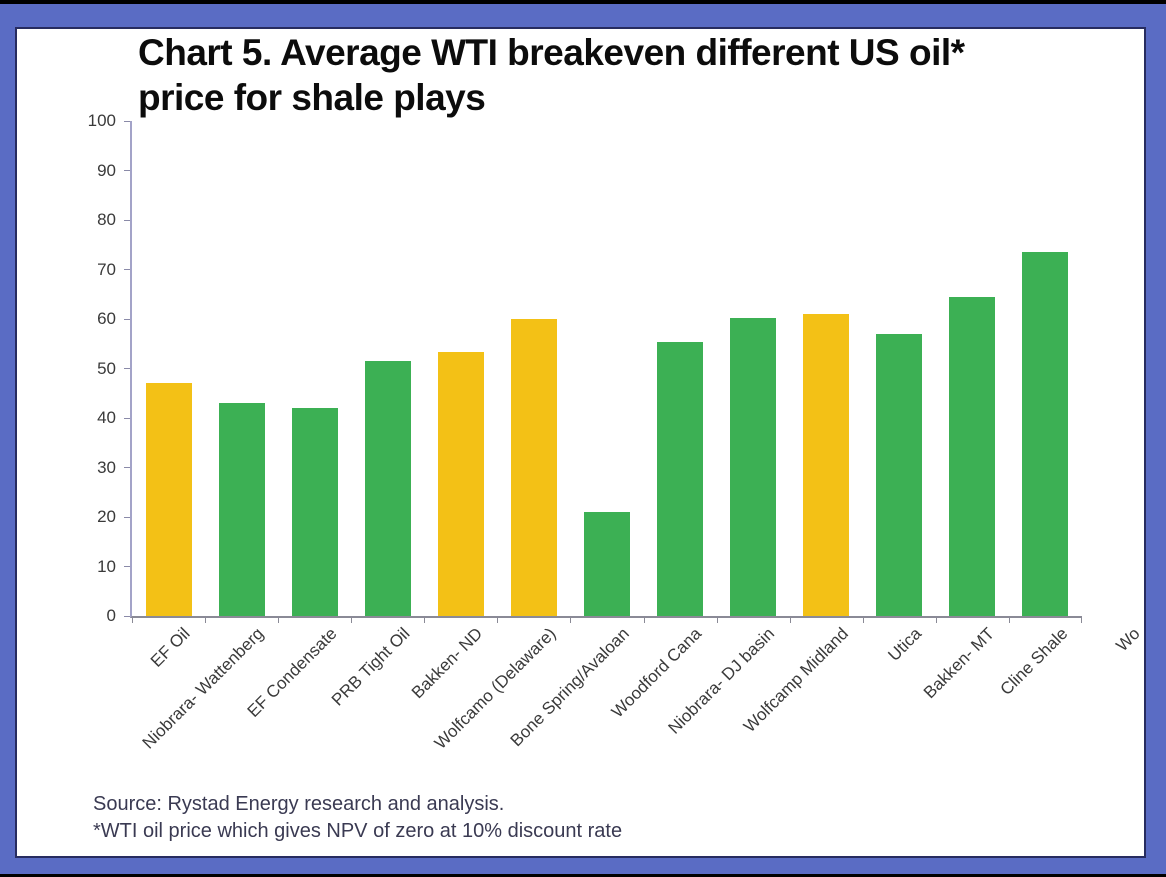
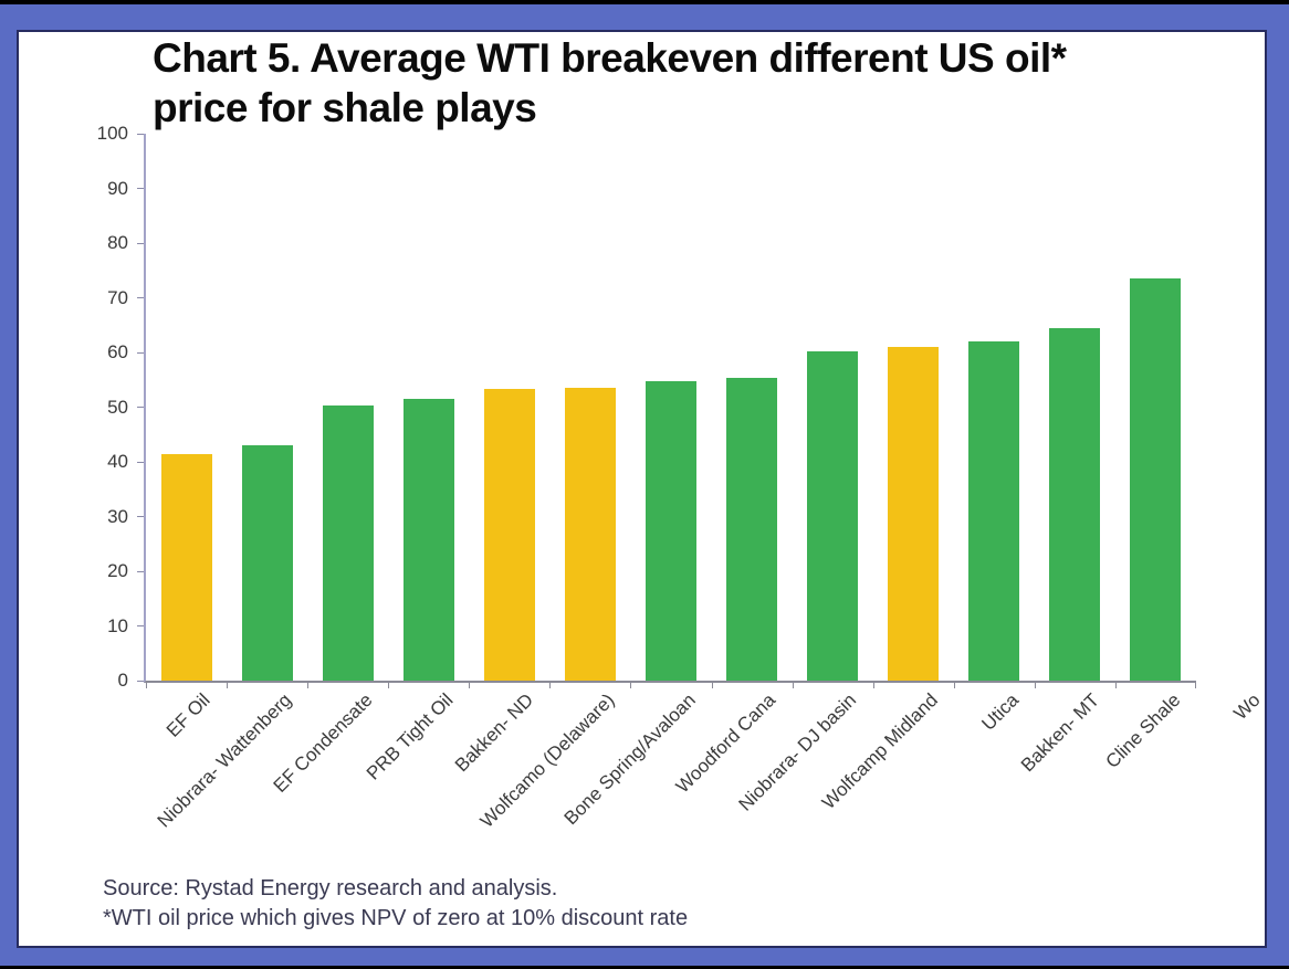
EF Oil: 47 -> 42
EF Condensate: 42 -> 50
Wolfcamo (Delaware): 60 -> 54
Bone Spring/Avaloan: 21 -> 55
Utica: 57 -> 62
